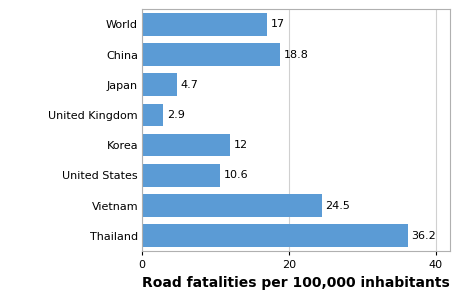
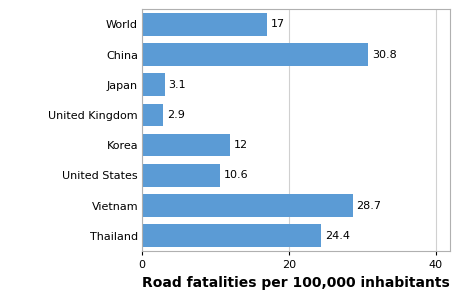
China: 18.8 -> 30.8
Japan: 4.7 -> 3.1
Vietnam: 24.5 -> 28.7
Thailand: 36.2 -> 24.4
